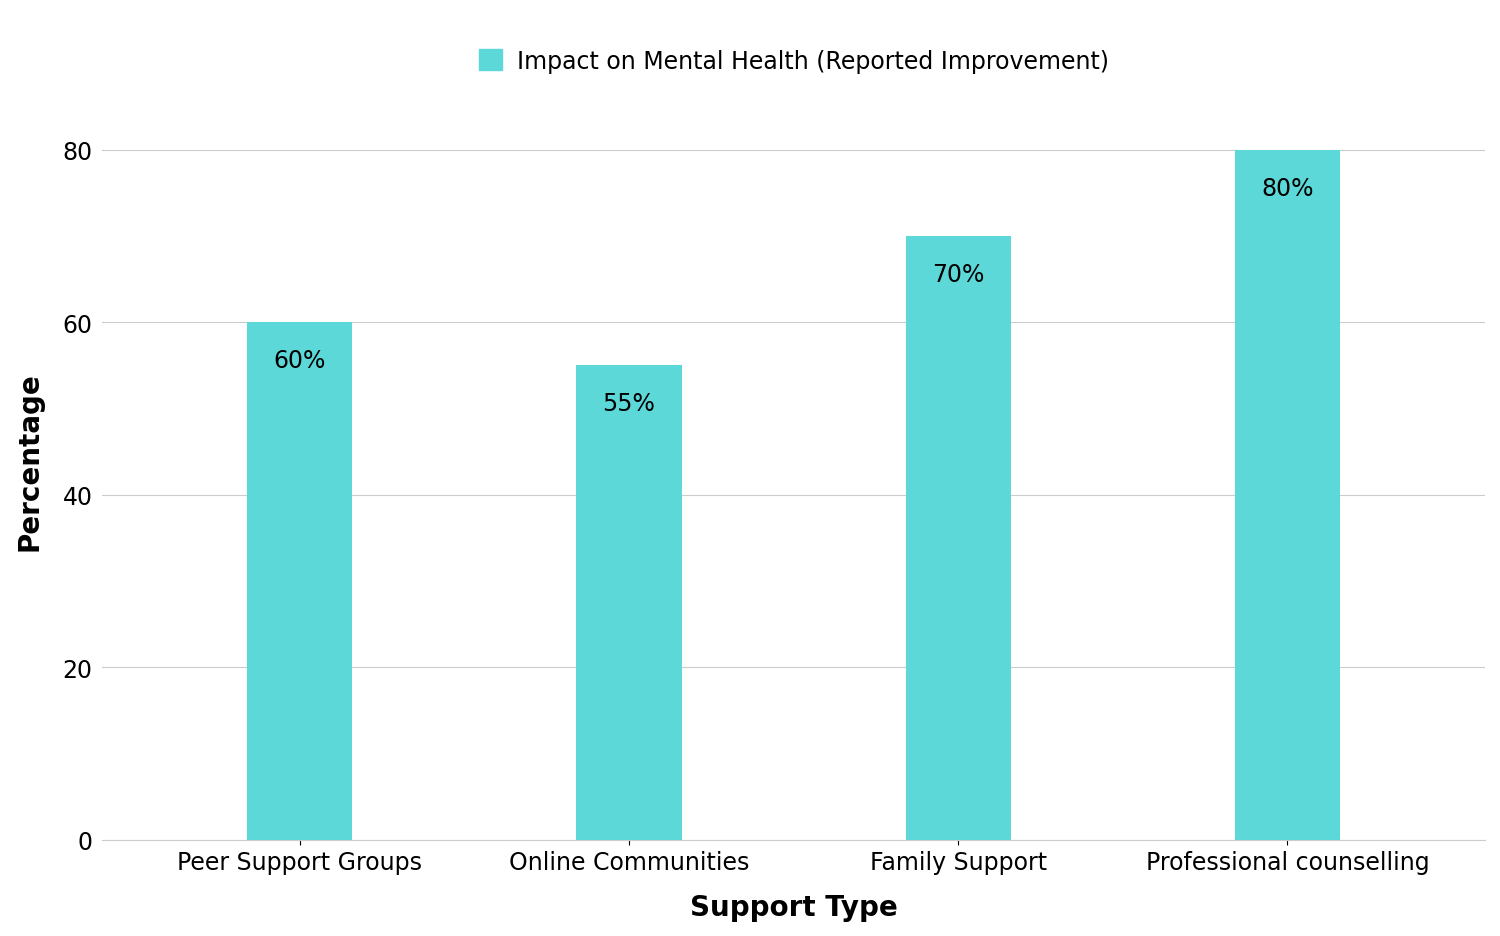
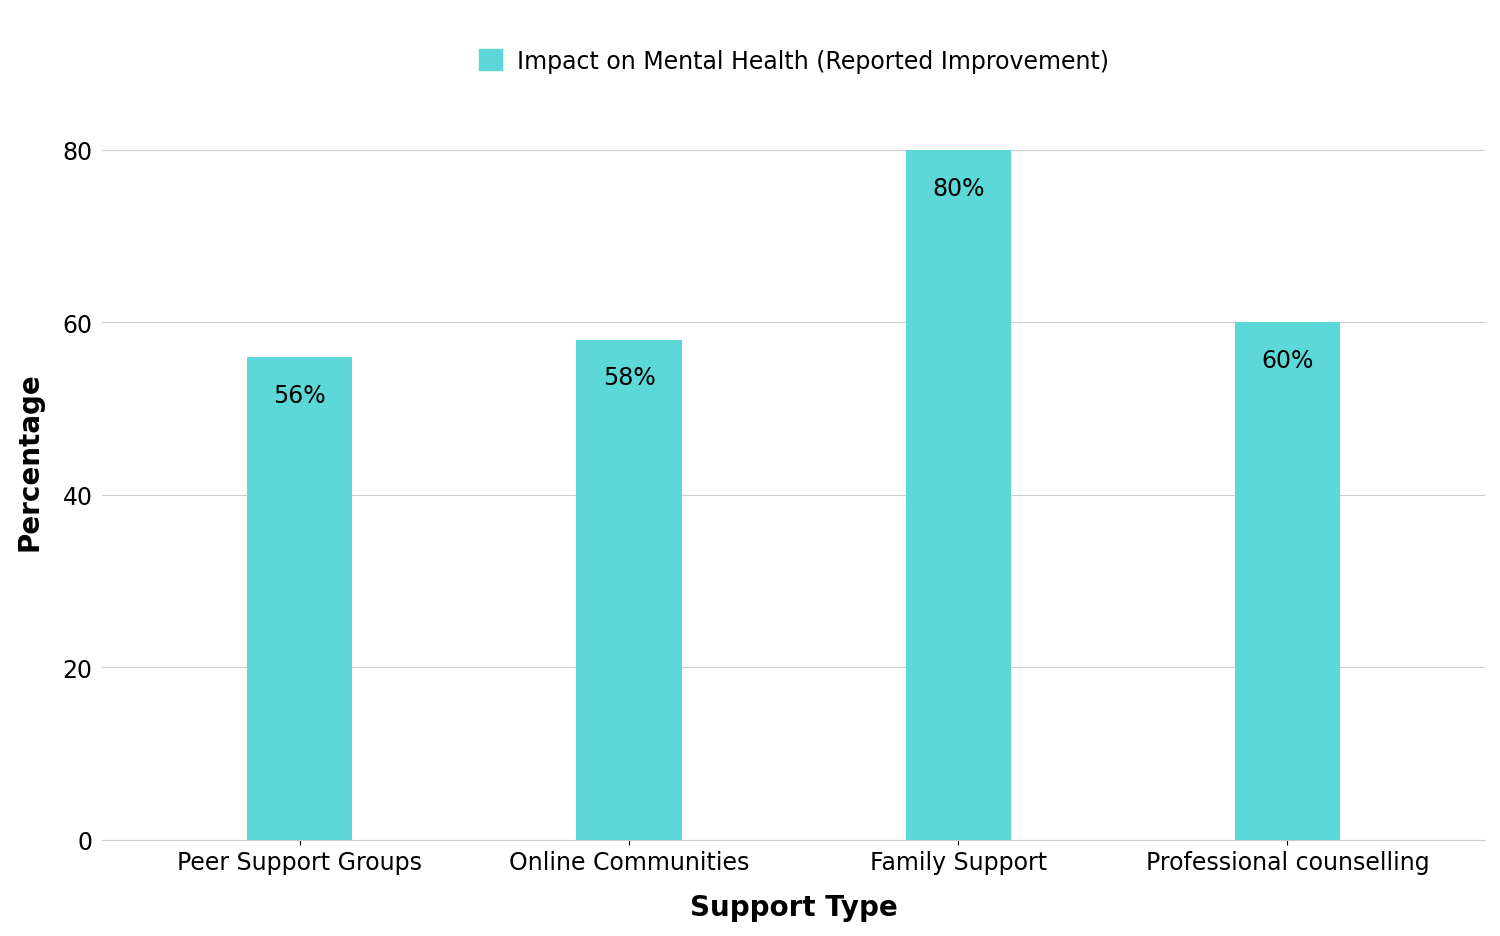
Peer Support Groups: 60% -> 56%
Online Communities: 55% -> 58%
Family Support: 70% -> 80%
Professional counselling: 80% -> 60%
